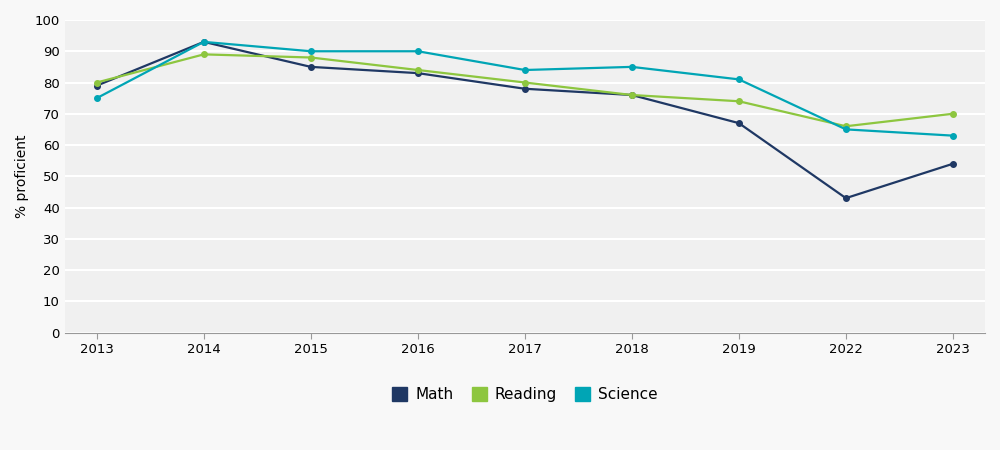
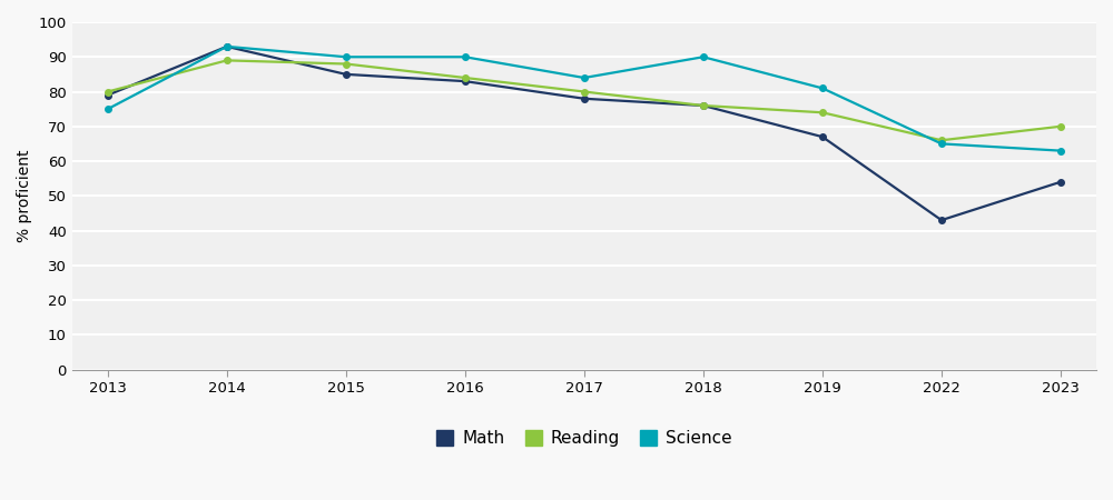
Science/2018: 85 -> 90
